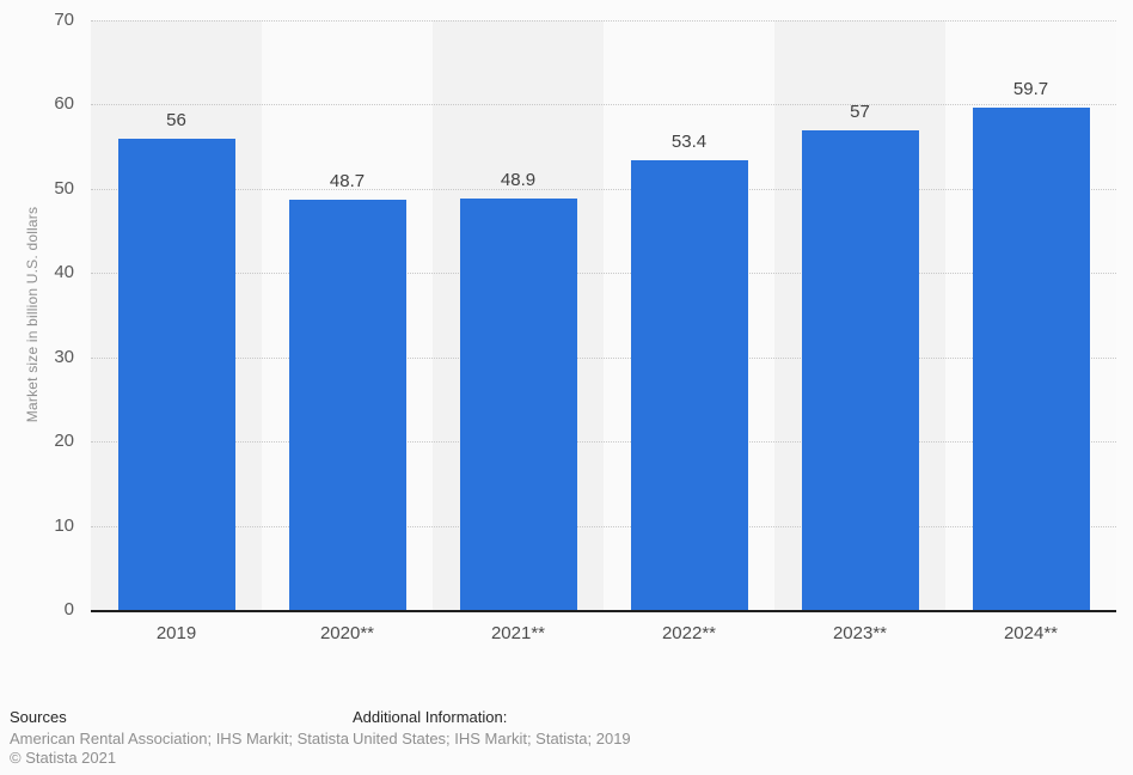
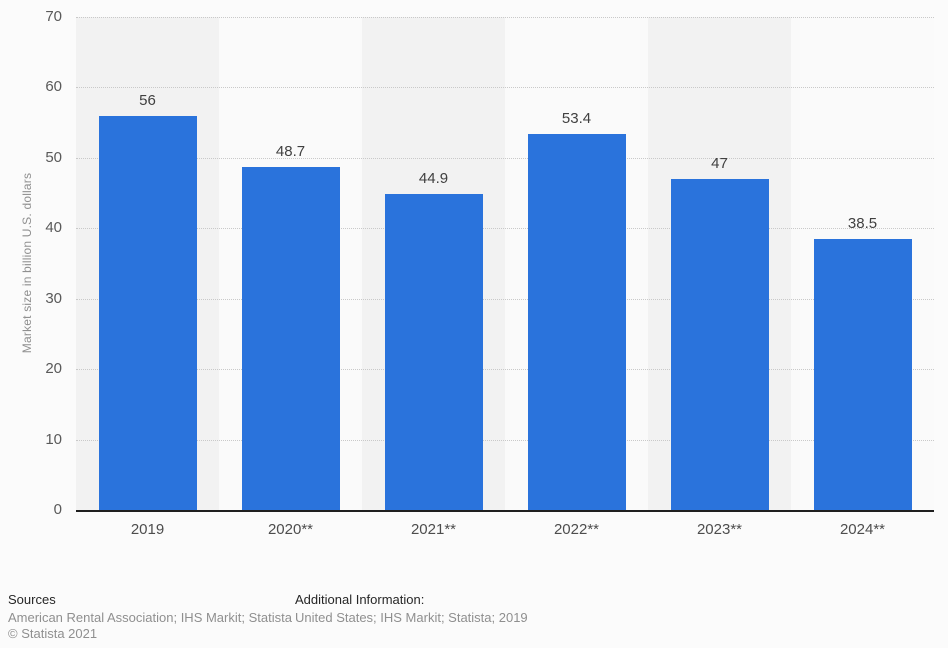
2021**: 48.9 -> 44.9
2023**: 57 -> 47
2024**: 59.7 -> 38.5
